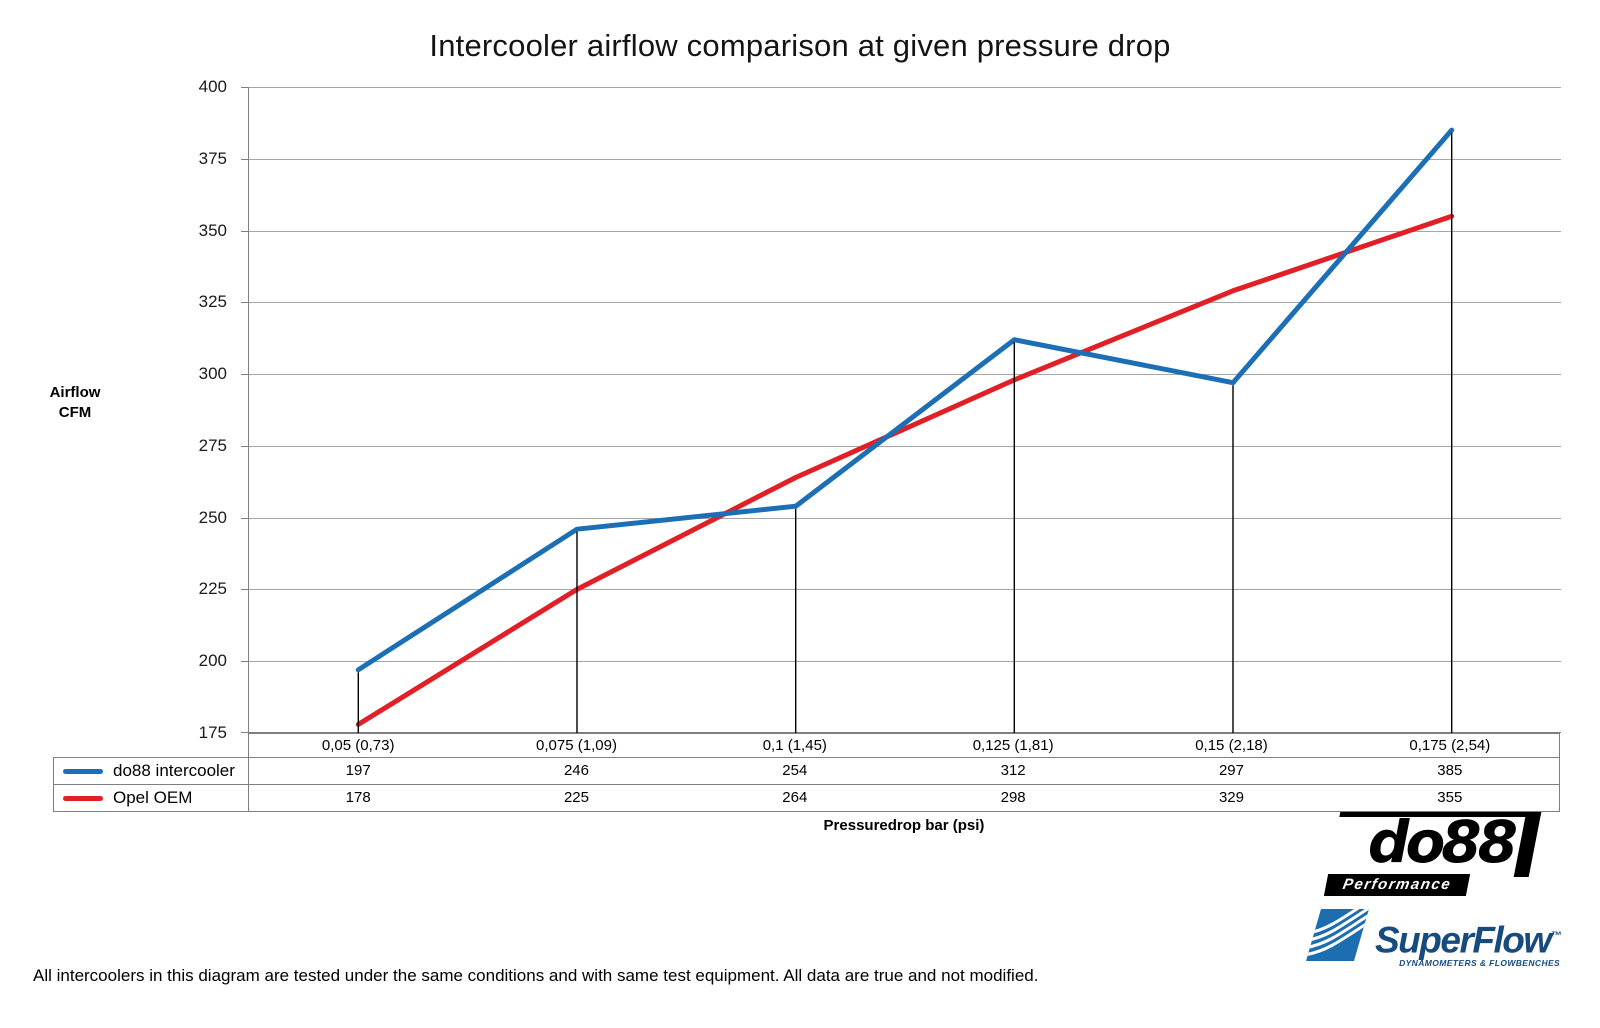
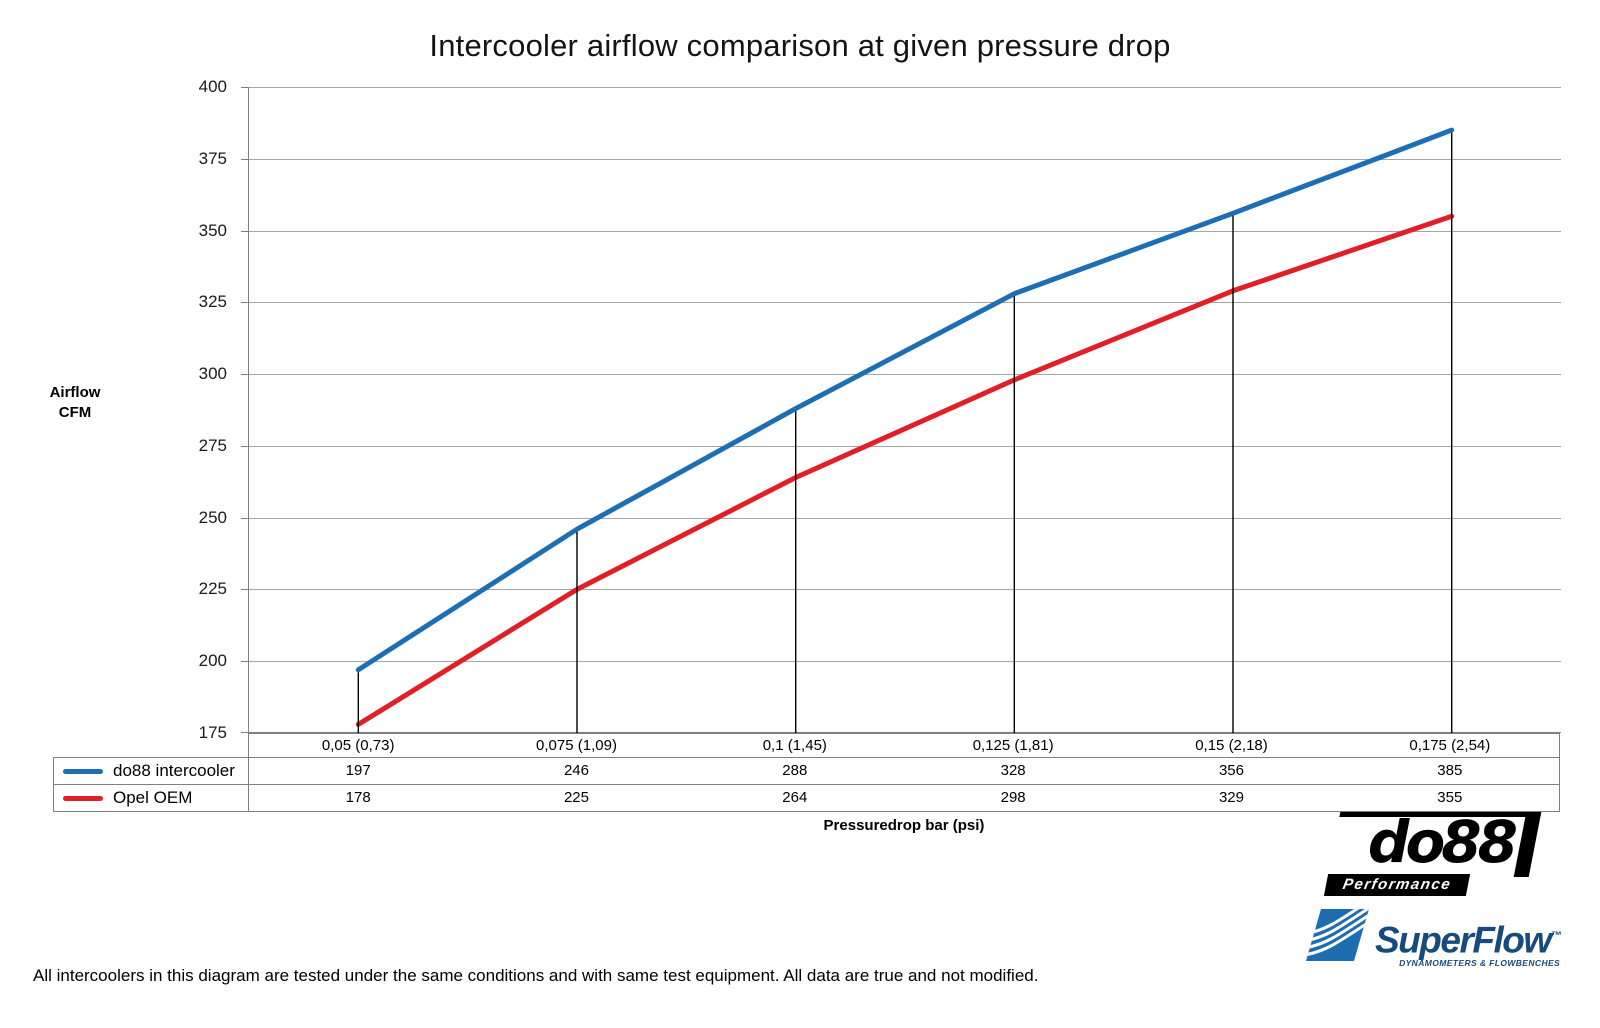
do88 intercooler/0,1 (1,45): 254 -> 288
do88 intercooler/0,125 (1,81): 312 -> 328
do88 intercooler/0,15 (2,18): 297 -> 356
